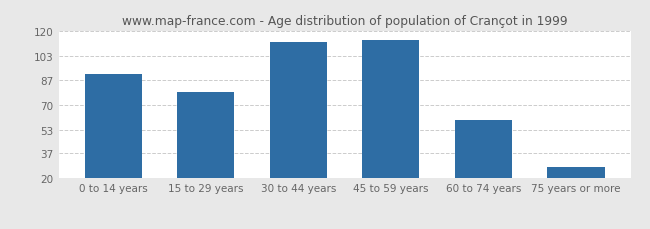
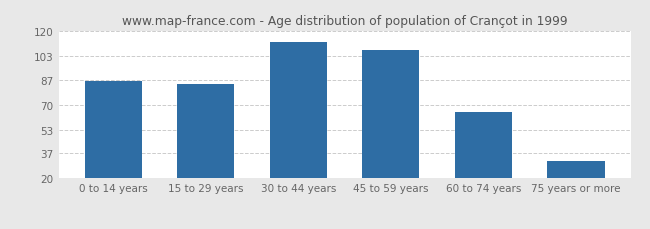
0 to 14 years: 91 -> 86
15 to 29 years: 79 -> 84
45 to 59 years: 114 -> 107
60 to 74 years: 60 -> 65
75 years or more: 28 -> 32
